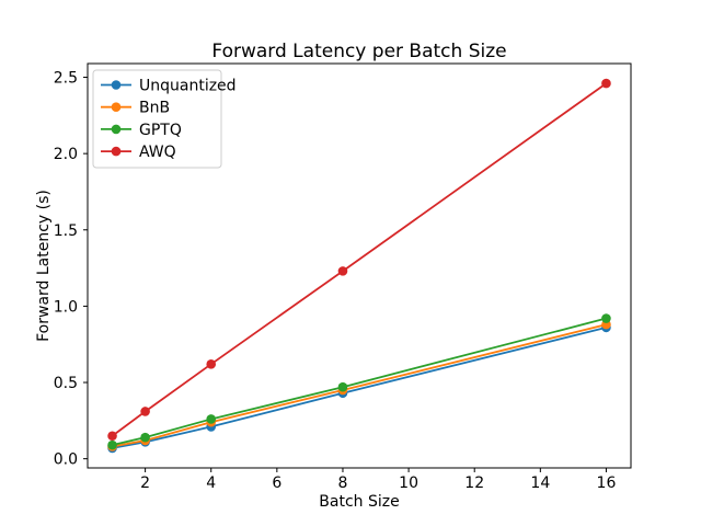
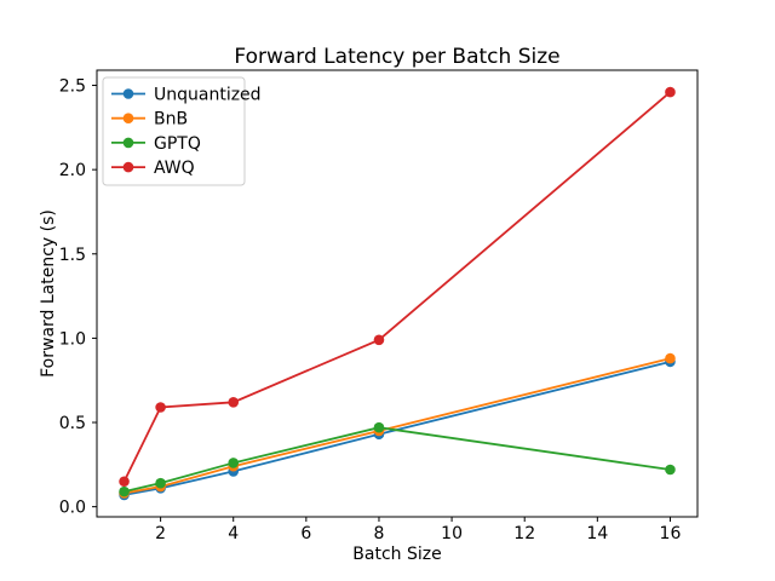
AWQ/2: 0.31 -> 0.59
AWQ/8: 1.23 -> 0.99
GPTQ/16: 0.92 -> 0.22
